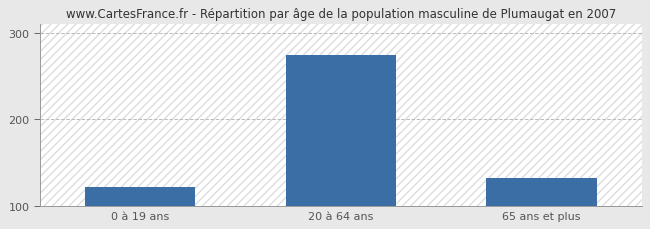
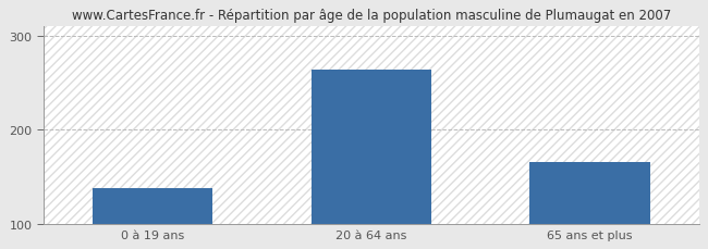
0 à 19 ans: 122 -> 138
20 à 64 ans: 274 -> 264
65 ans et plus: 132 -> 166
